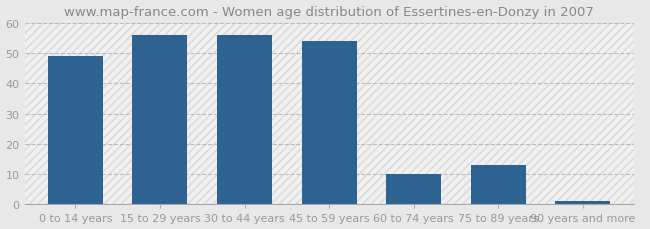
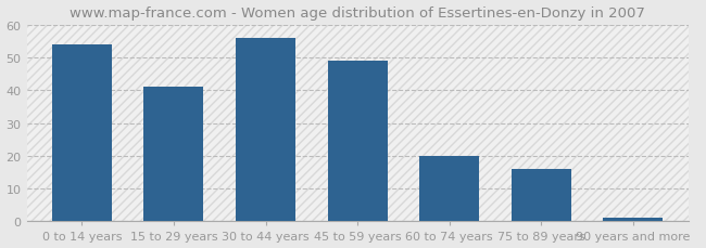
0 to 14 years: 49 -> 54
15 to 29 years: 56 -> 41
45 to 59 years: 54 -> 49
60 to 74 years: 10 -> 20
75 to 89 years: 13 -> 16
